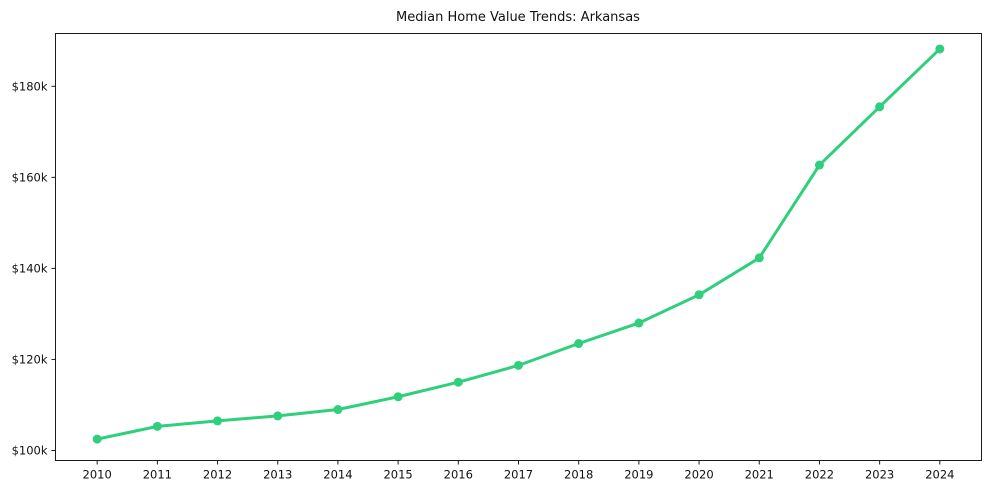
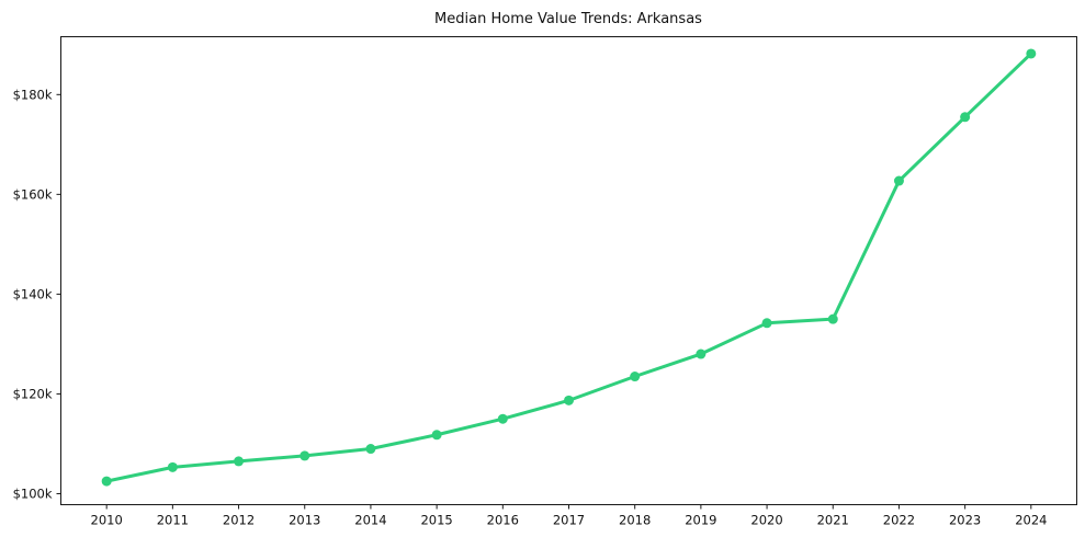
2021: $142k -> $135k
